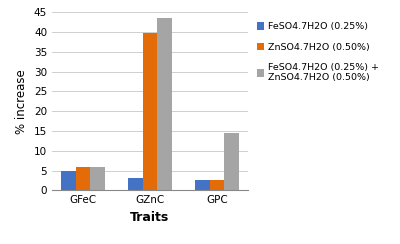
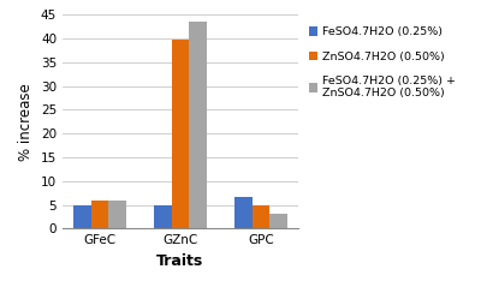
FeSO4.7H2O (0.25%)/GZnC: 3.0 -> 5.0
FeSO4.7H2O (0.25%)/GPC: 2.5 -> 6.7
ZnSO4.7H2O (0.50%)/GPC: 2.5 -> 4.9
FeSO4.7H2O (0.25%) + ZnSO4.7H2O (0.50%)/GPC: 14.5 -> 3.2
